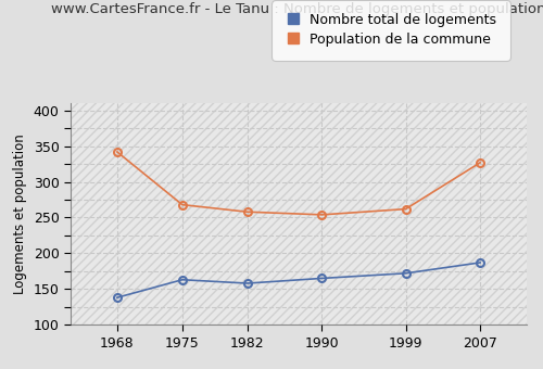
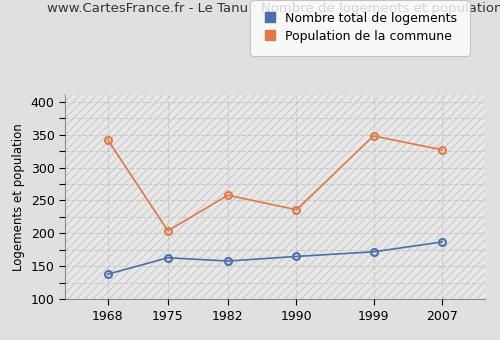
Population de la commune/1975: 268 -> 204
Population de la commune/1990: 254 -> 236
Population de la commune/1999: 262 -> 348
